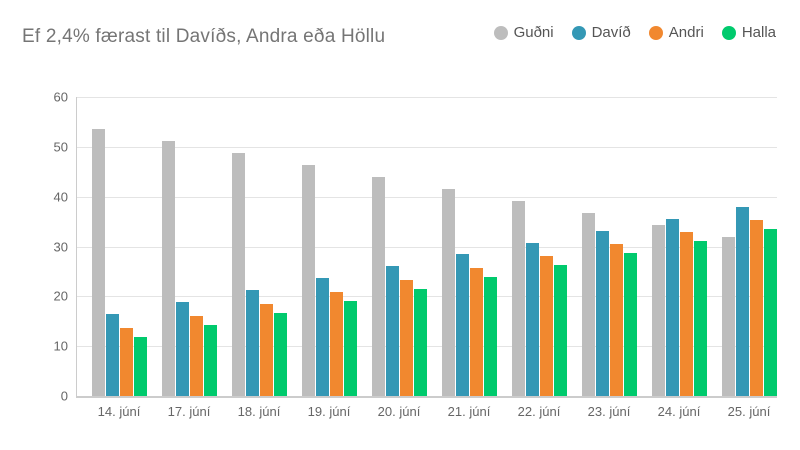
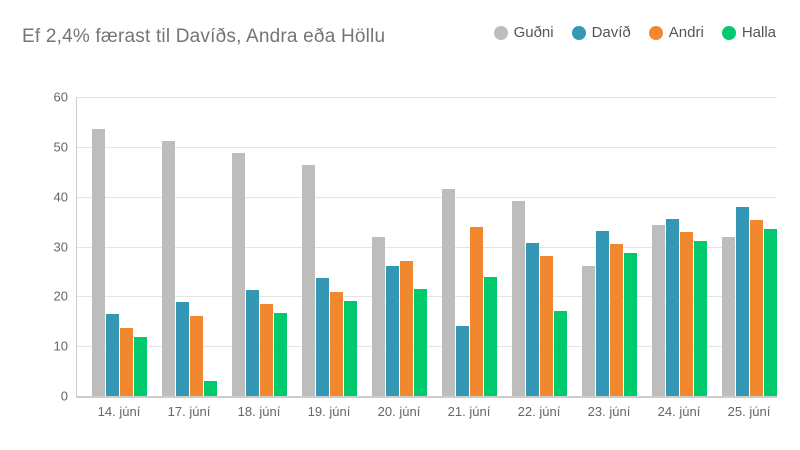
Halla/17. júní: 14 -> 3
Guðni/20. júní: 44 -> 32
Andri/20. júní: 23 -> 27
Davíð/21. júní: 28 -> 14
Andri/21. júní: 26 -> 34
Halla/22. júní: 26 -> 17
Guðni/23. júní: 37 -> 26
